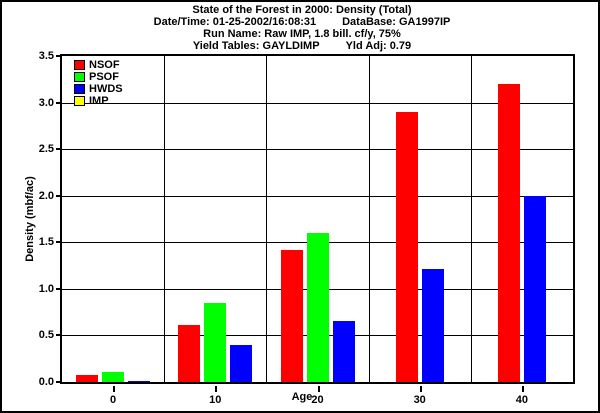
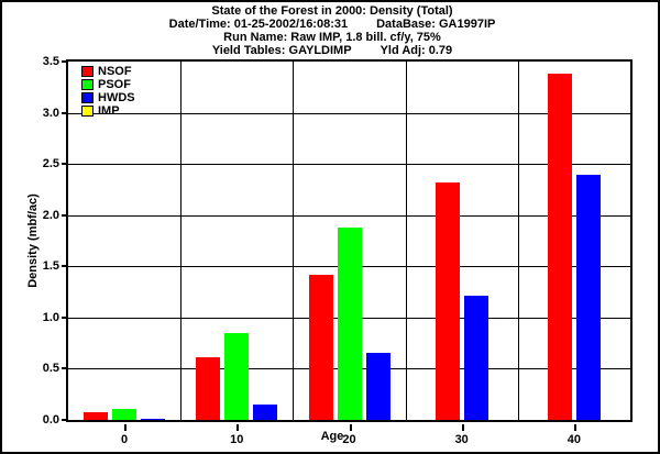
HWDS/10: 0.4 -> 0.1
PSOF/20: 1.6 -> 1.9
NSOF/30: 2.9 -> 2.3
NSOF/40: 3.2 -> 3.4
HWDS/40: 2.0 -> 2.4
